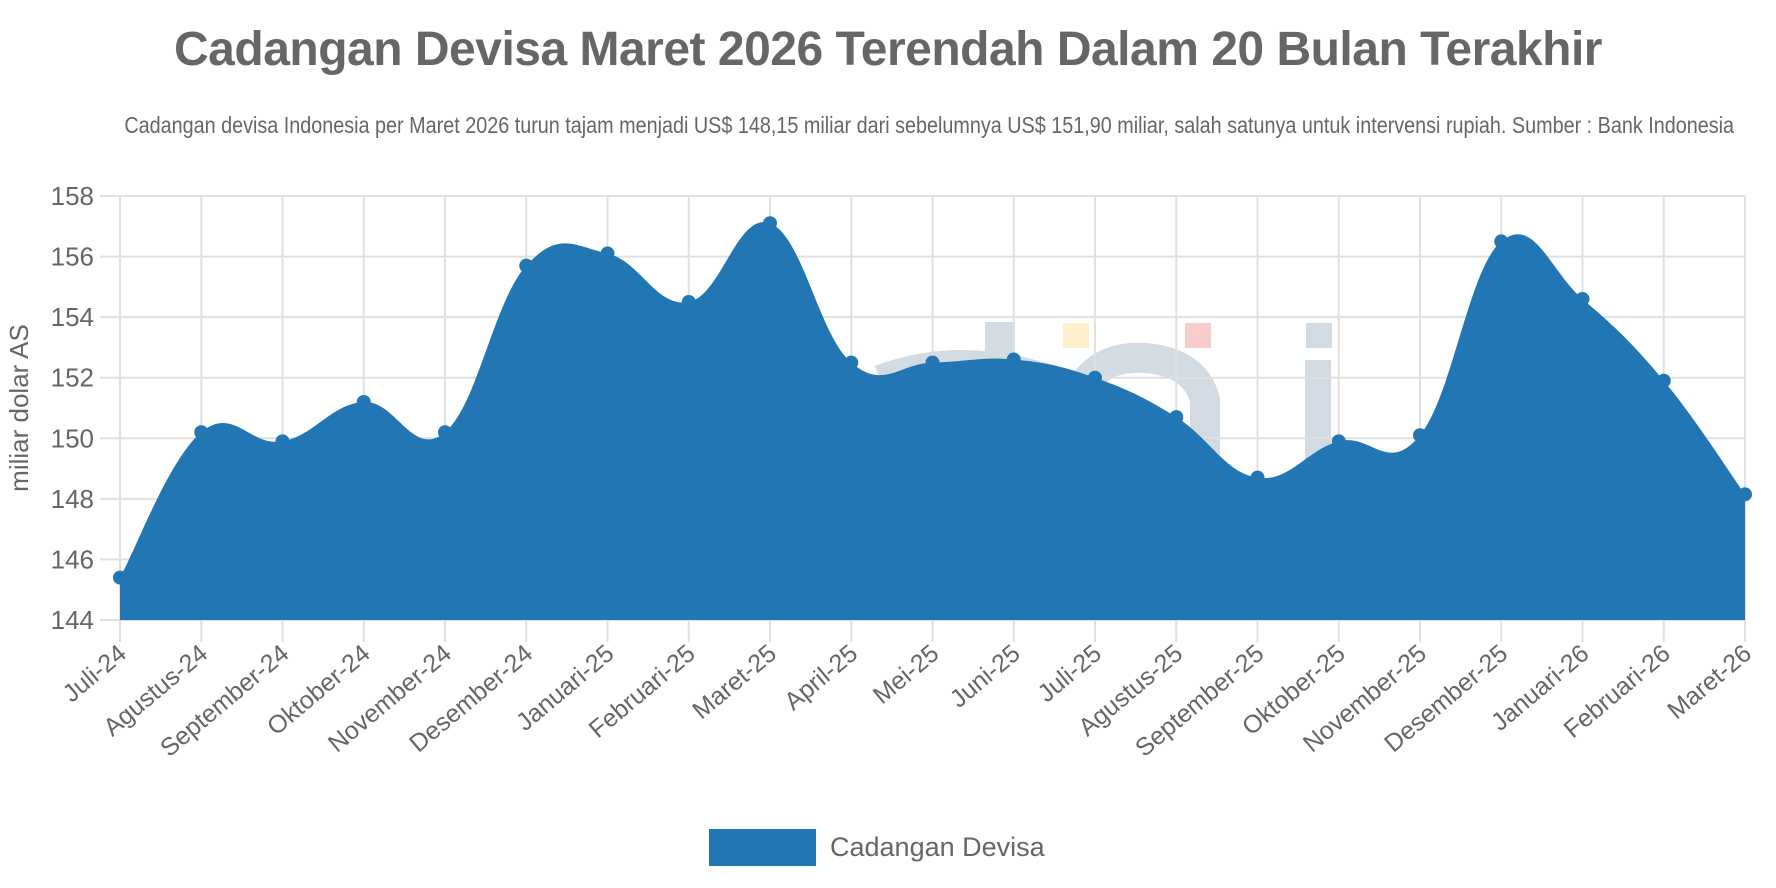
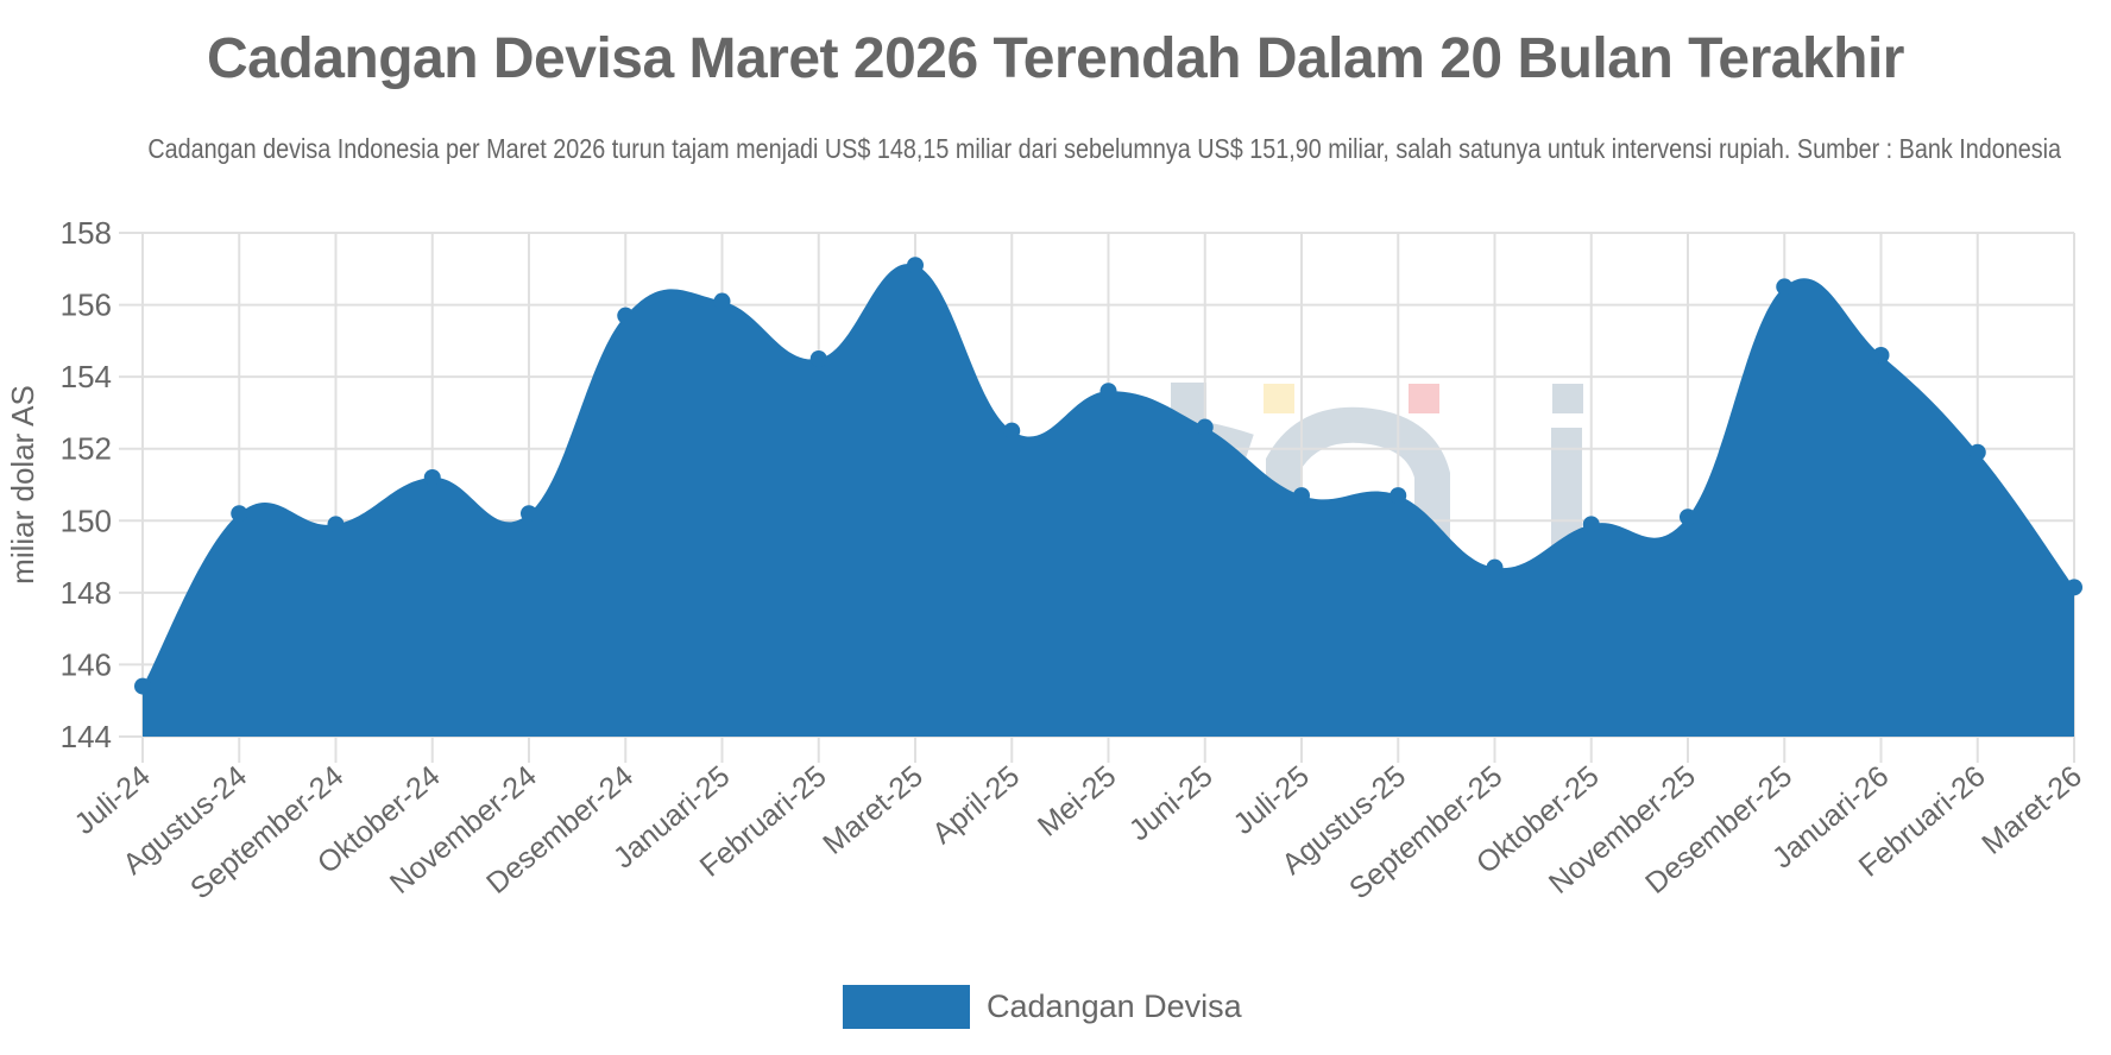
Mei-25: 152.5 -> 153.6
Juli-25: 152.0 -> 150.7
